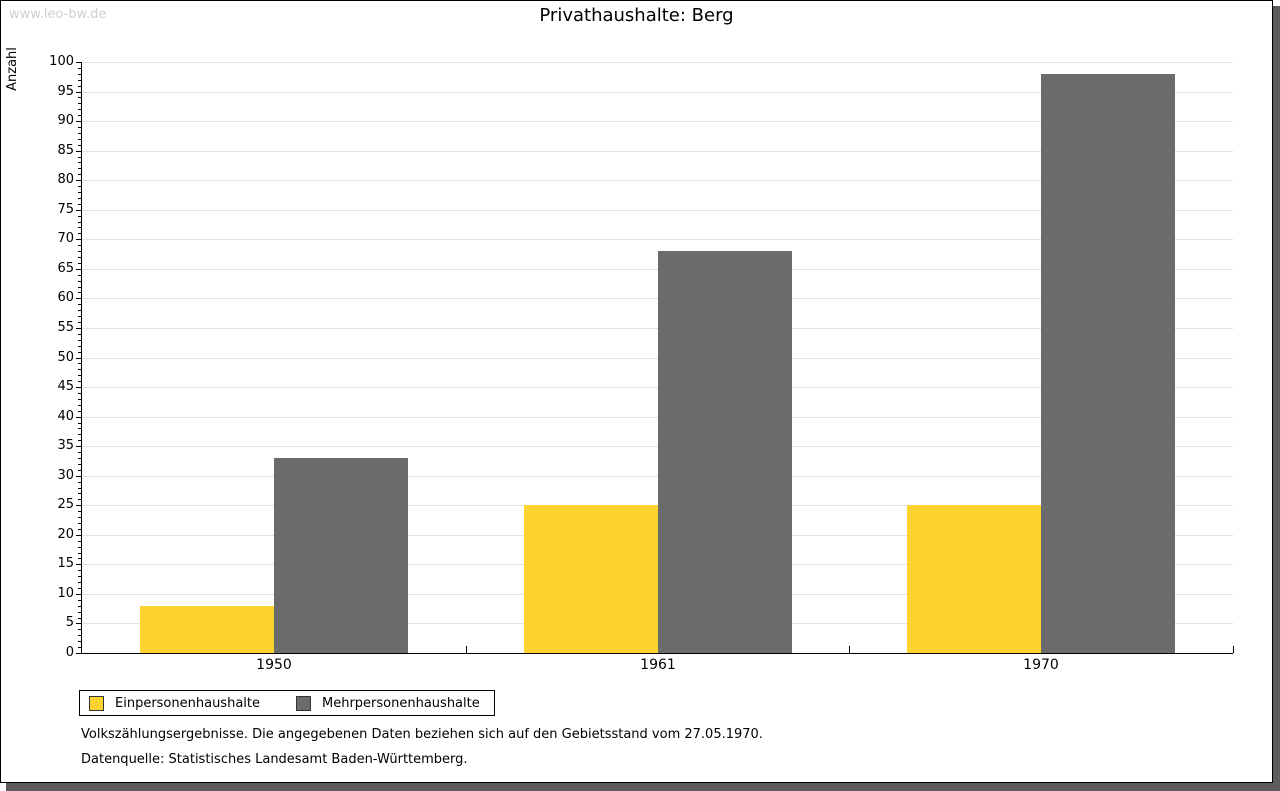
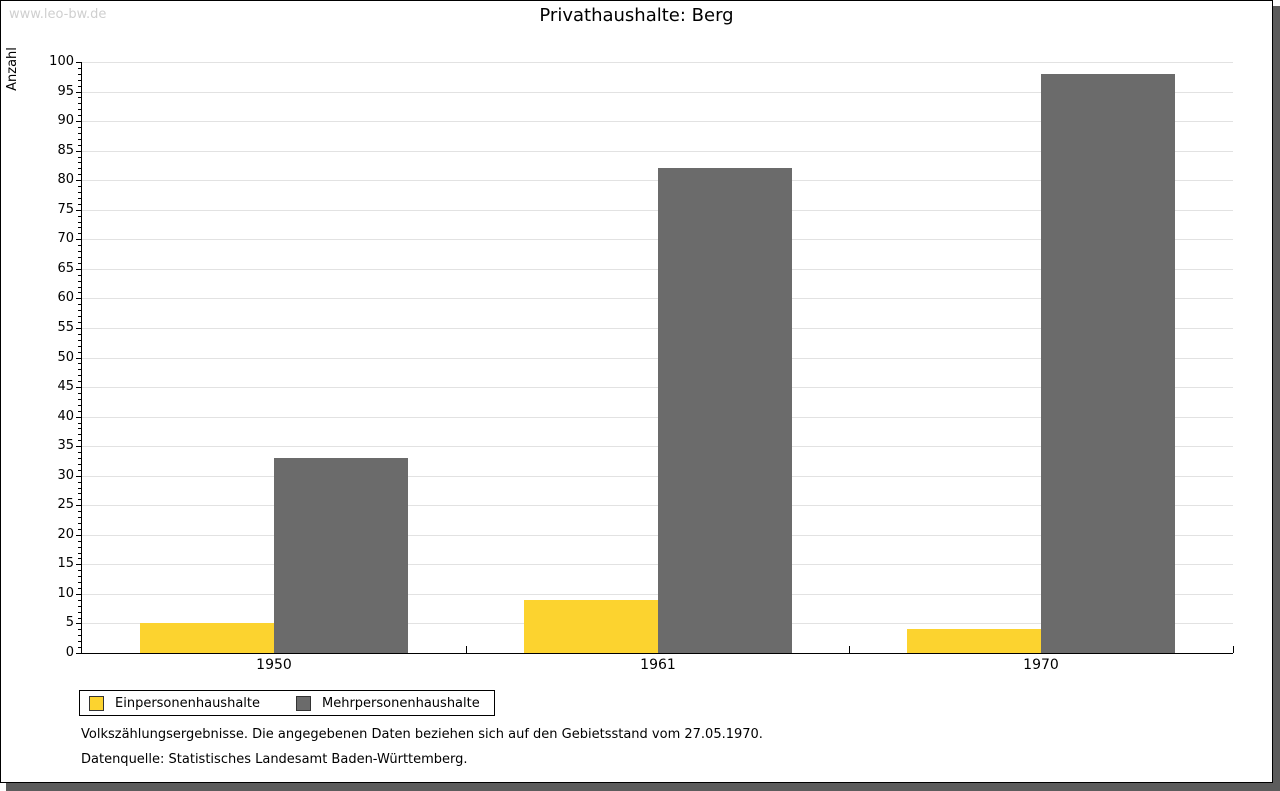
Einpersonenhaushalte/1950: 8 -> 5
Einpersonenhaushalte/1961: 25 -> 9
Mehrpersonenhaushalte/1961: 68 -> 82
Einpersonenhaushalte/1970: 25 -> 4
